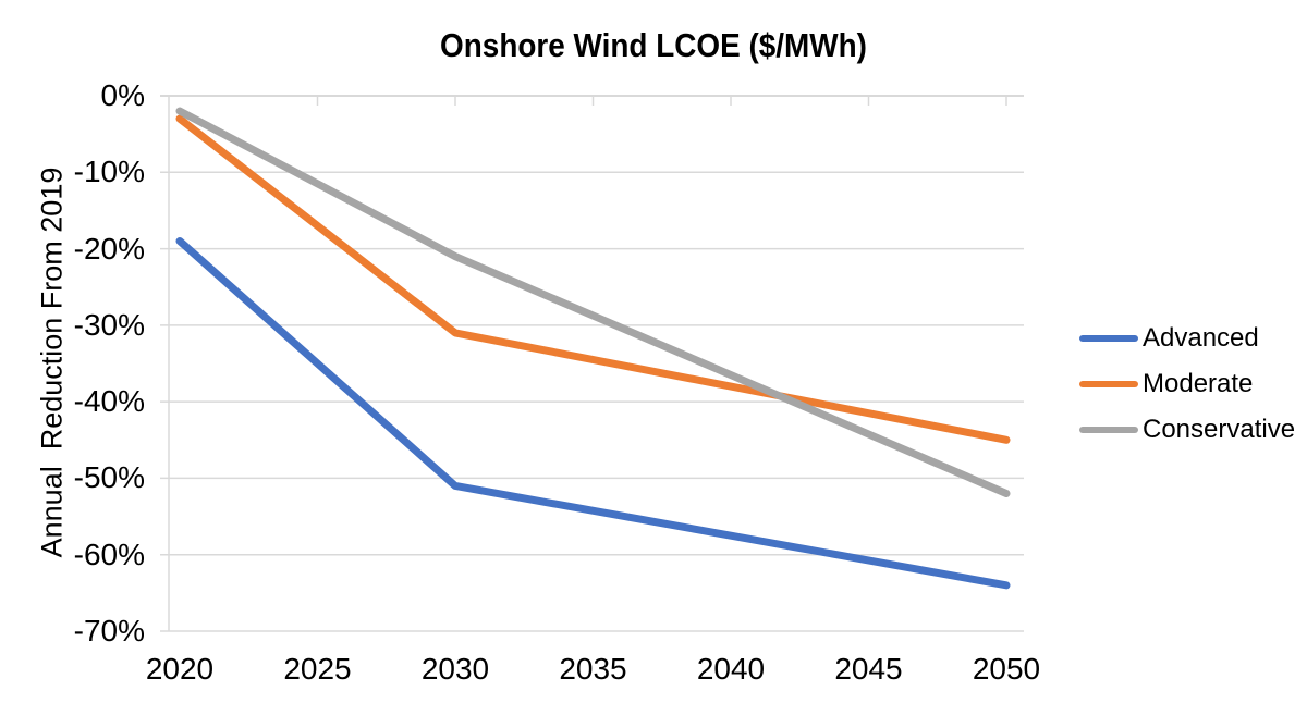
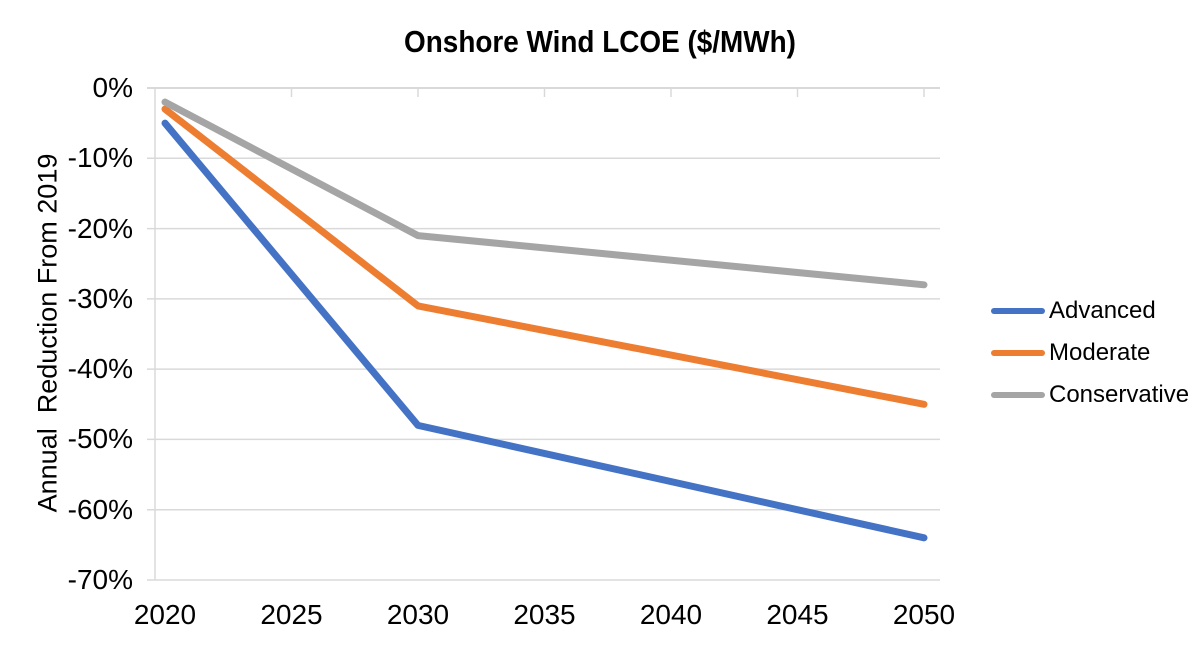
Advanced/2020: -19% -> -5%
Advanced/2030: -51% -> -48%
Conservative/2050: -52% -> -28%
